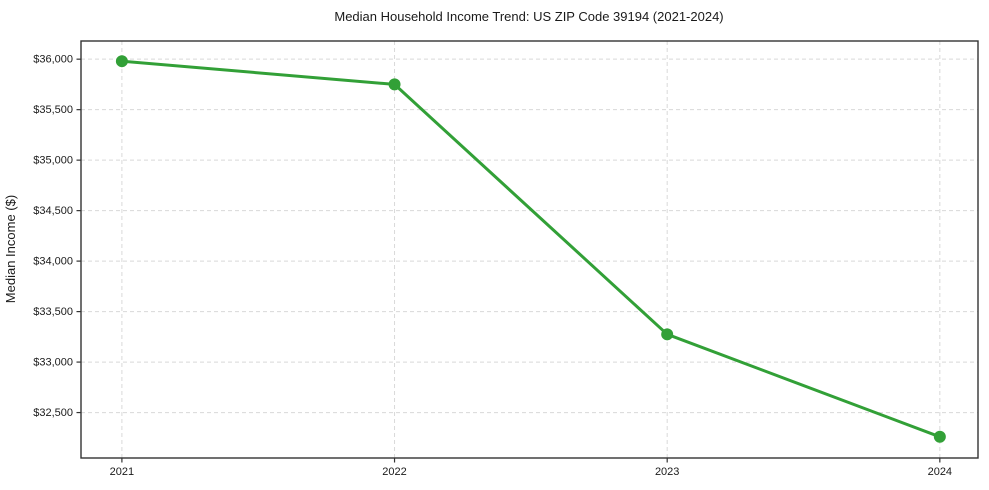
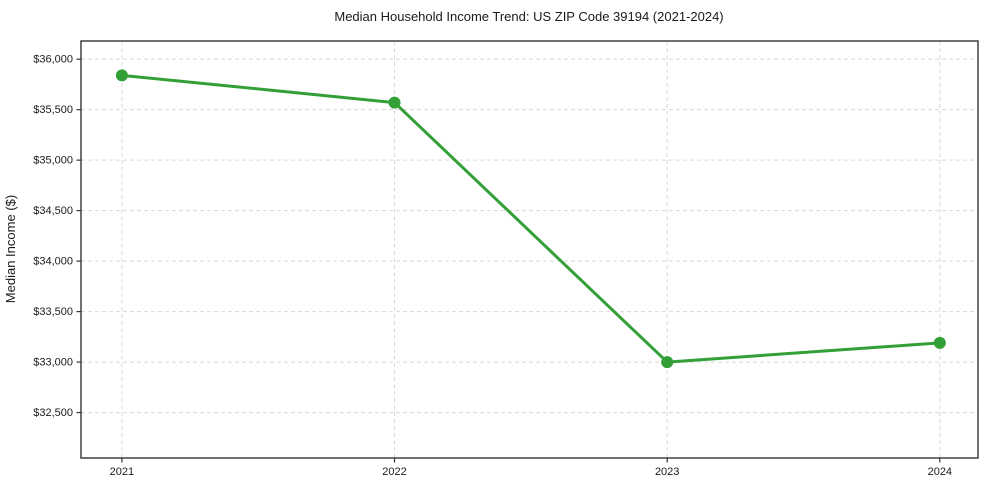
2021: $35980 -> $35840
2022: $35750 -> $35570
2023: $33280 -> $33000
2024: $32260 -> $33190
